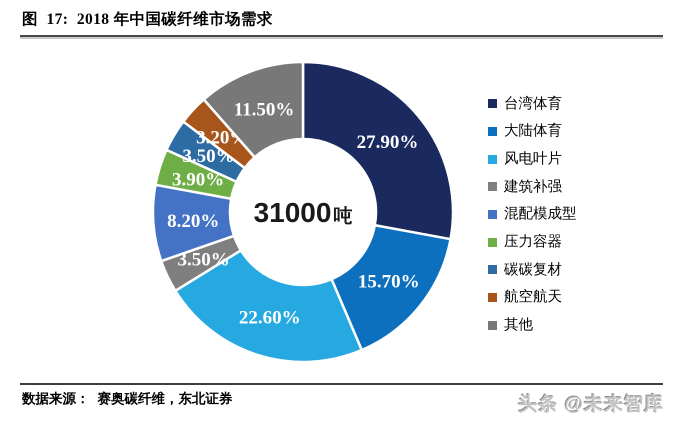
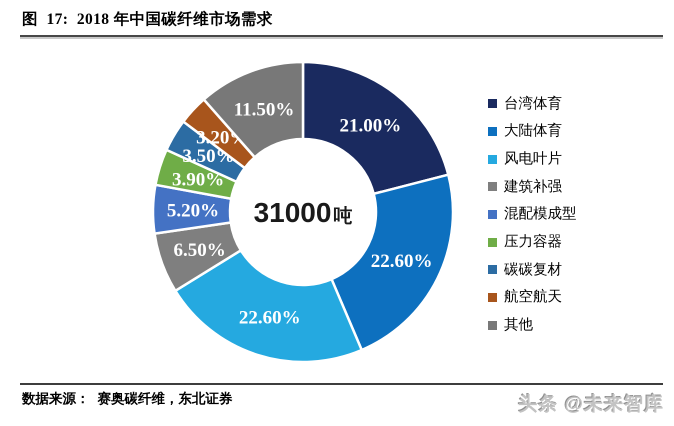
台湾体育: 27.90% -> 21.00%
大陆体育: 15.70% -> 22.60%
建筑补强: 3.50% -> 6.50%
混配模成型: 8.20% -> 5.20%
